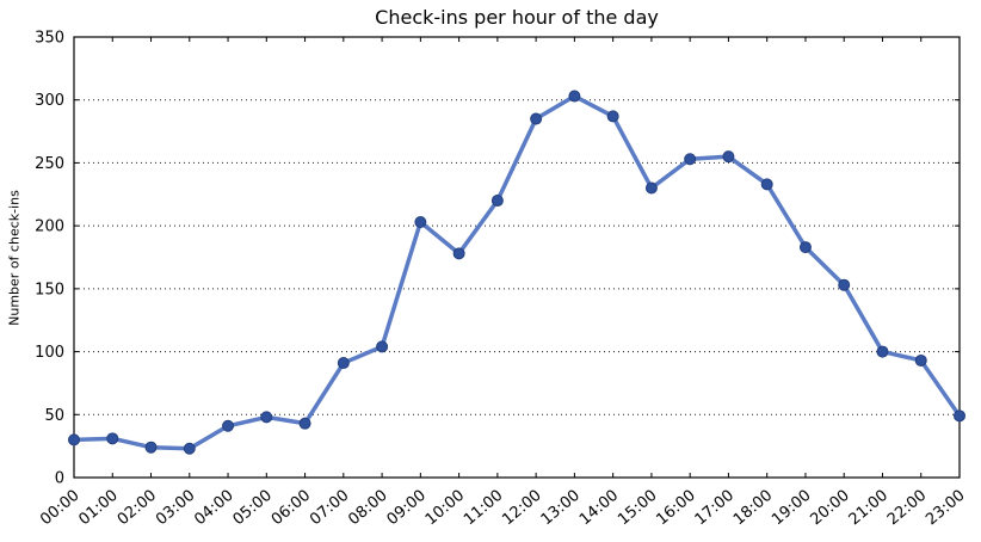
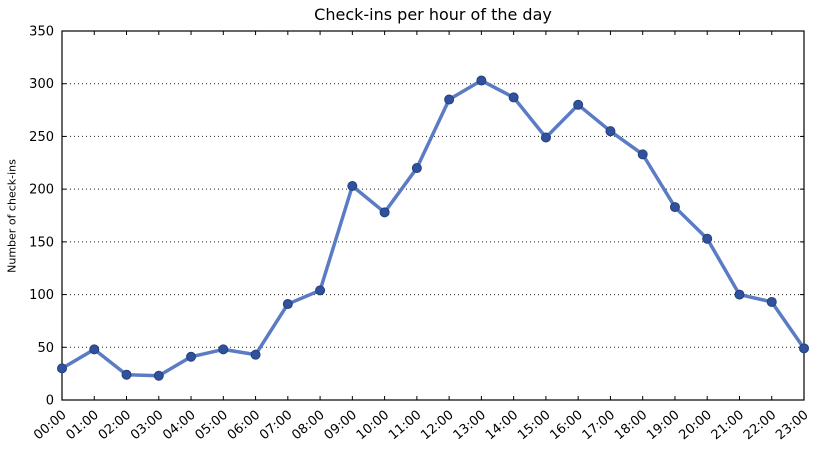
01:00: 31 -> 48
15:00: 230 -> 249
16:00: 253 -> 280
